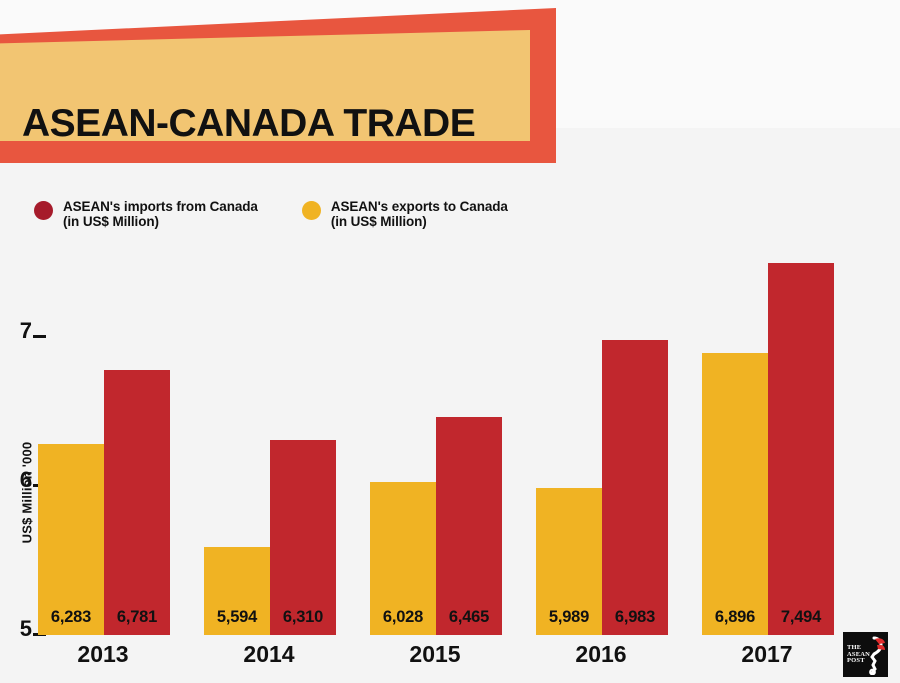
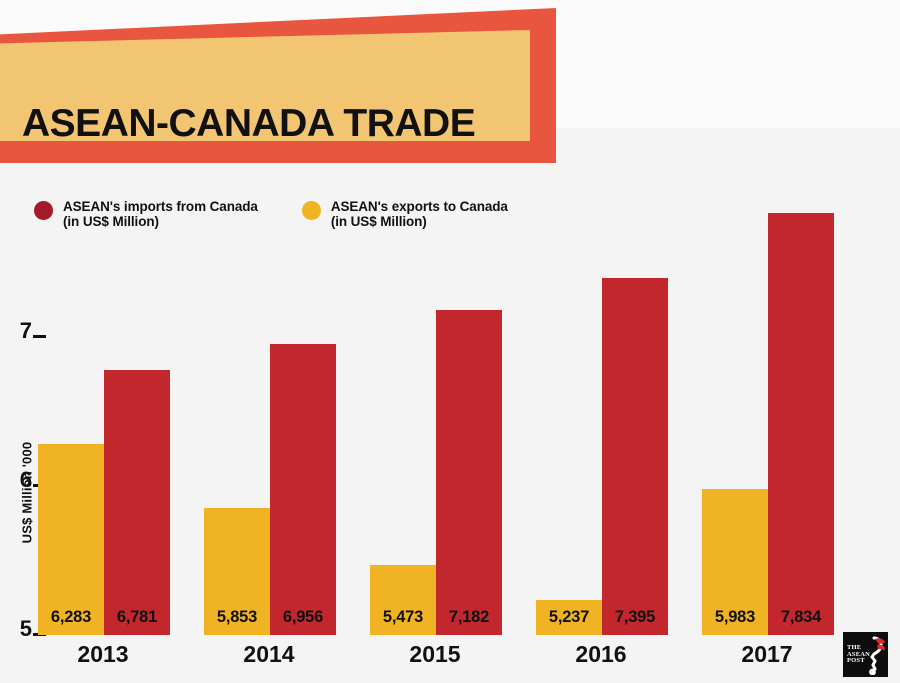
ASEAN's exports to Canada (in US$ Million)/2014: 5,594 -> 5,853
ASEAN's imports from Canada (in US$ Million)/2014: 6,310 -> 6,956
ASEAN's exports to Canada (in US$ Million)/2015: 6,028 -> 5,473
ASEAN's imports from Canada (in US$ Million)/2015: 6,465 -> 7,182
ASEAN's exports to Canada (in US$ Million)/2016: 5,989 -> 5,237
ASEAN's imports from Canada (in US$ Million)/2016: 6,983 -> 7,395
ASEAN's exports to Canada (in US$ Million)/2017: 6,896 -> 5,983
ASEAN's imports from Canada (in US$ Million)/2017: 7,494 -> 7,834
